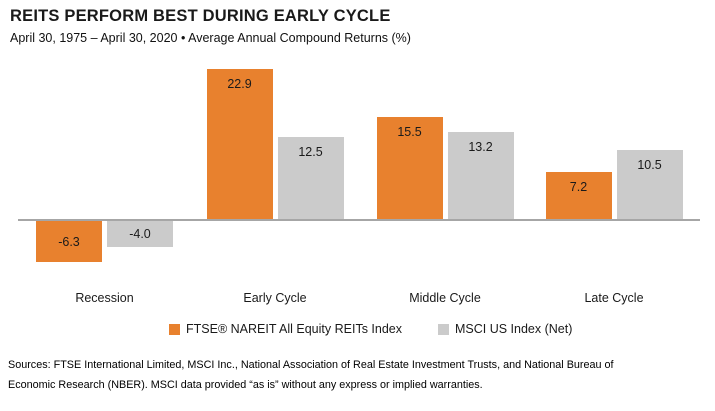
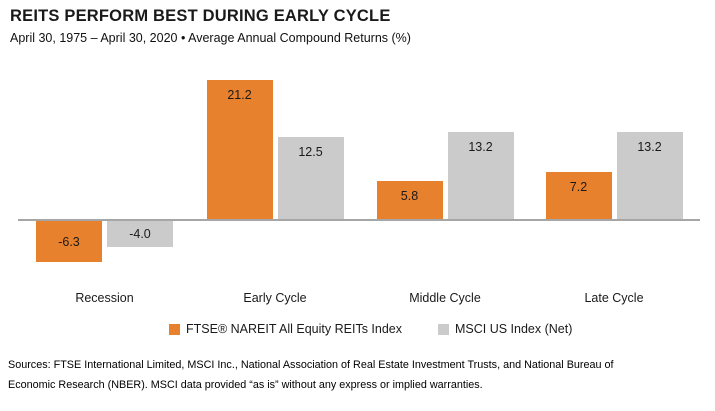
FTSE® NAREIT All Equity REITs Index/Early Cycle: 22.9 -> 21.2
FTSE® NAREIT All Equity REITs Index/Middle Cycle: 15.5 -> 5.8
MSCI US Index (Net)/Late Cycle: 10.5 -> 13.2
